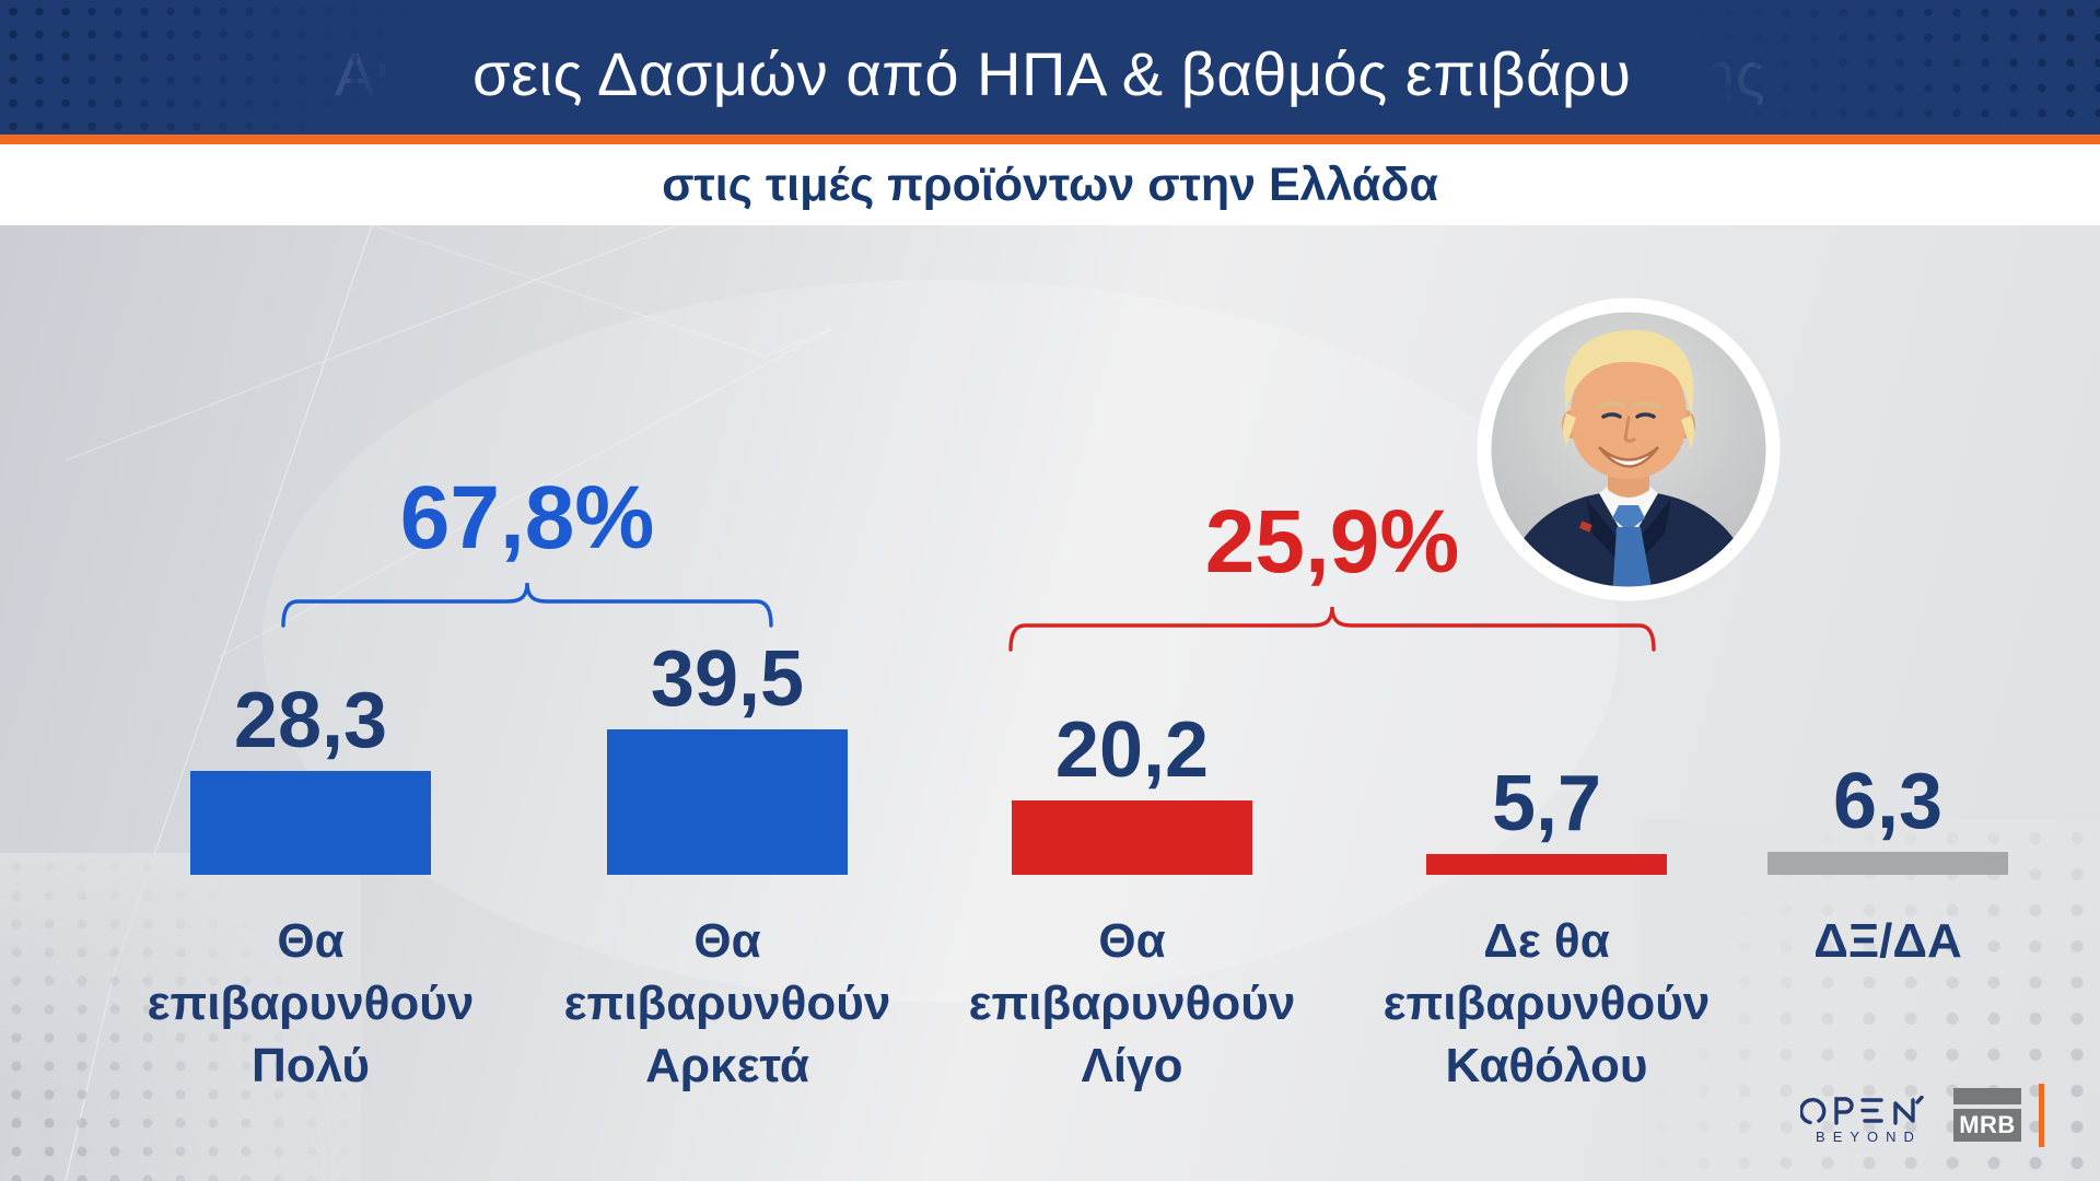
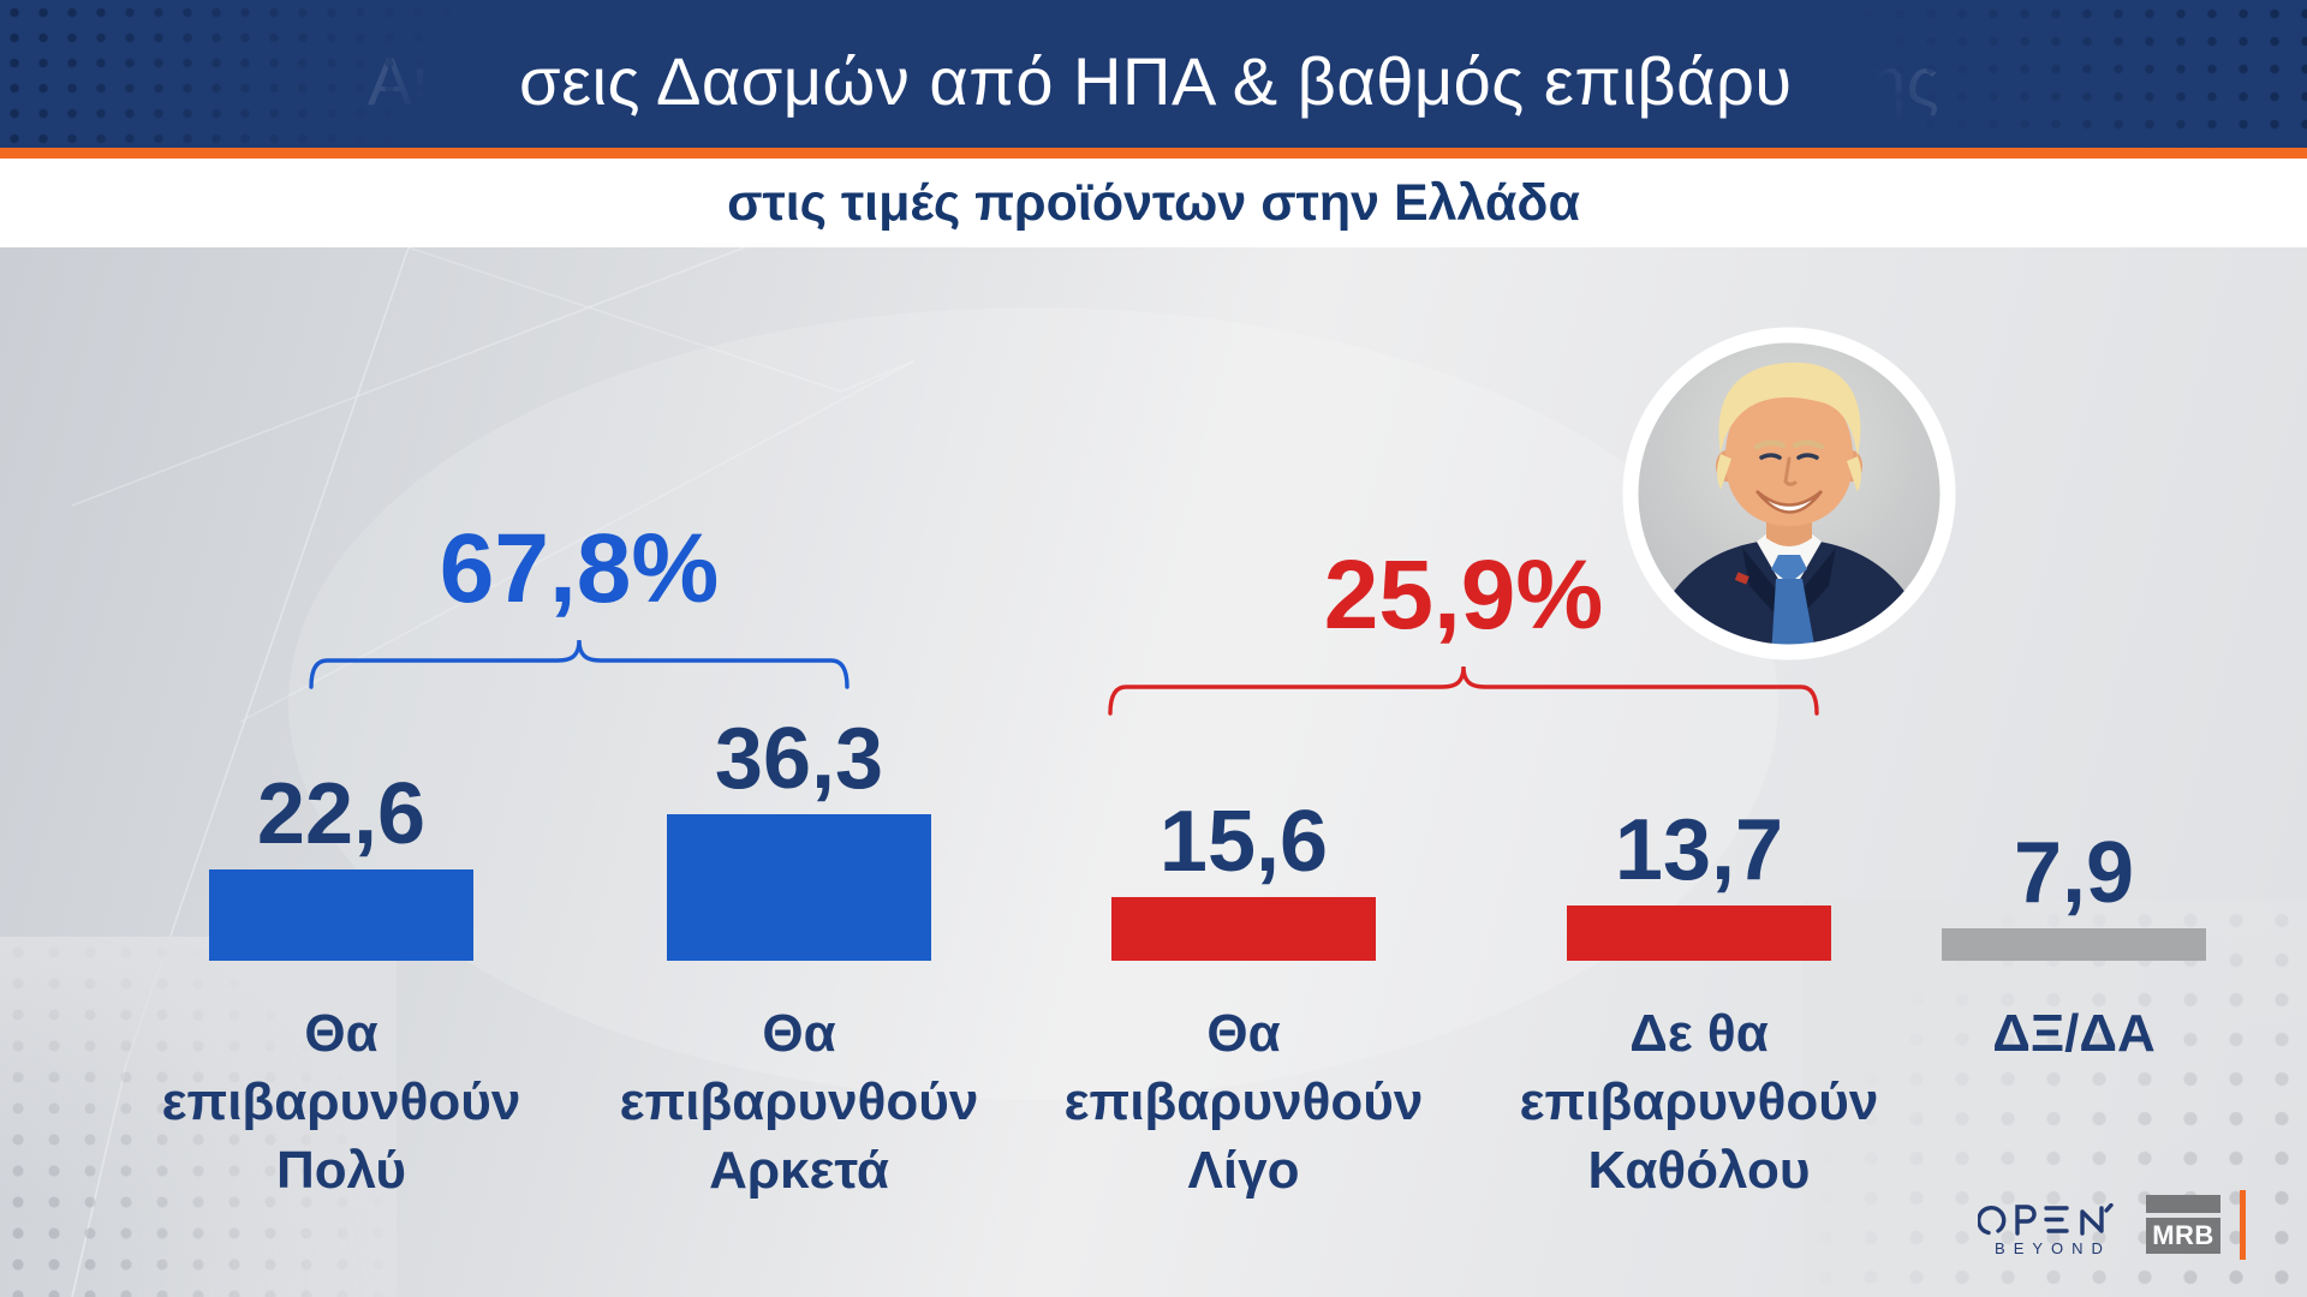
Θα επιβαρυνθούν Πολύ: 28,3 -> 22,6
Θα επιβαρυνθούν Αρκετά: 39,5 -> 36,3
Θα επιβαρυνθούν Λίγο: 20,2 -> 15,6
Δε θα επιβαρυνθούν Καθόλου: 5,7 -> 13,7
ΔΞ/ΔΑ: 6,3 -> 7,9
